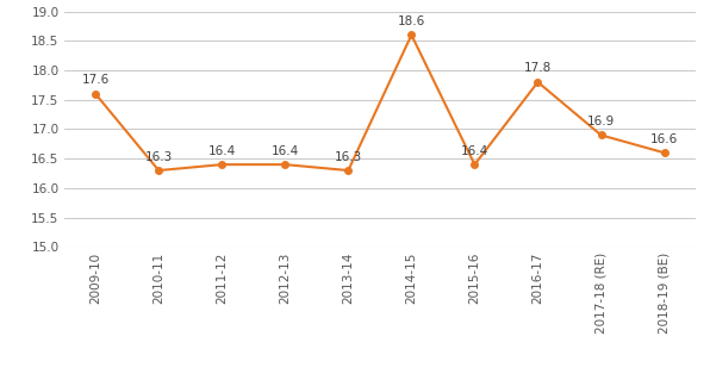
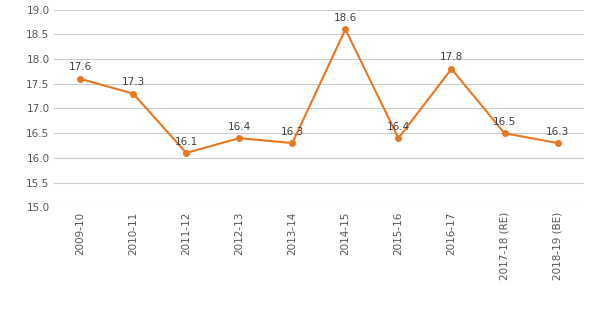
2010-11: 16.3 -> 17.3
2011-12: 16.4 -> 16.1
2017-18 (RE): 16.9 -> 16.5
2018-19 (BE): 16.6 -> 16.3
